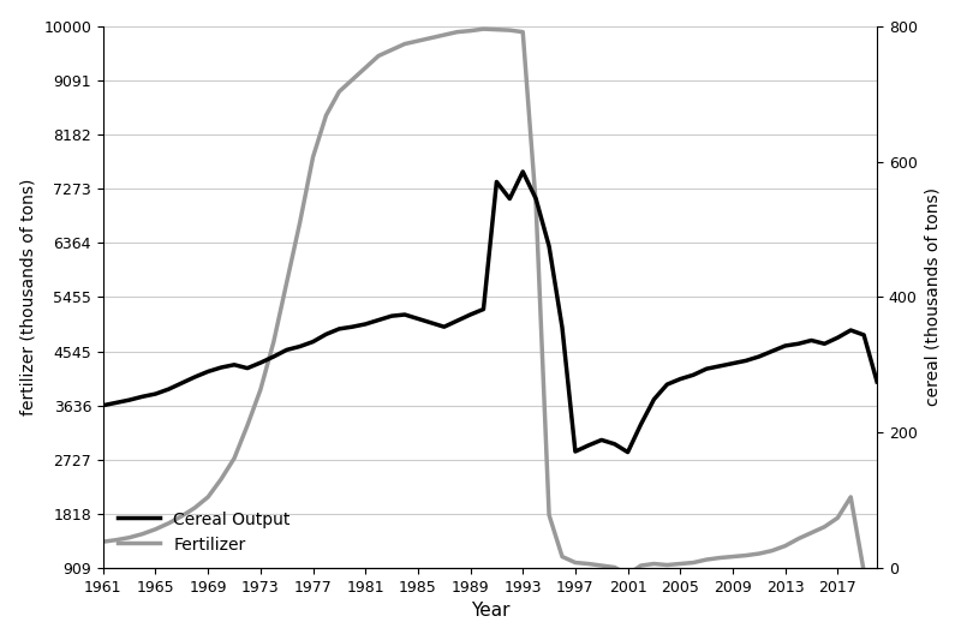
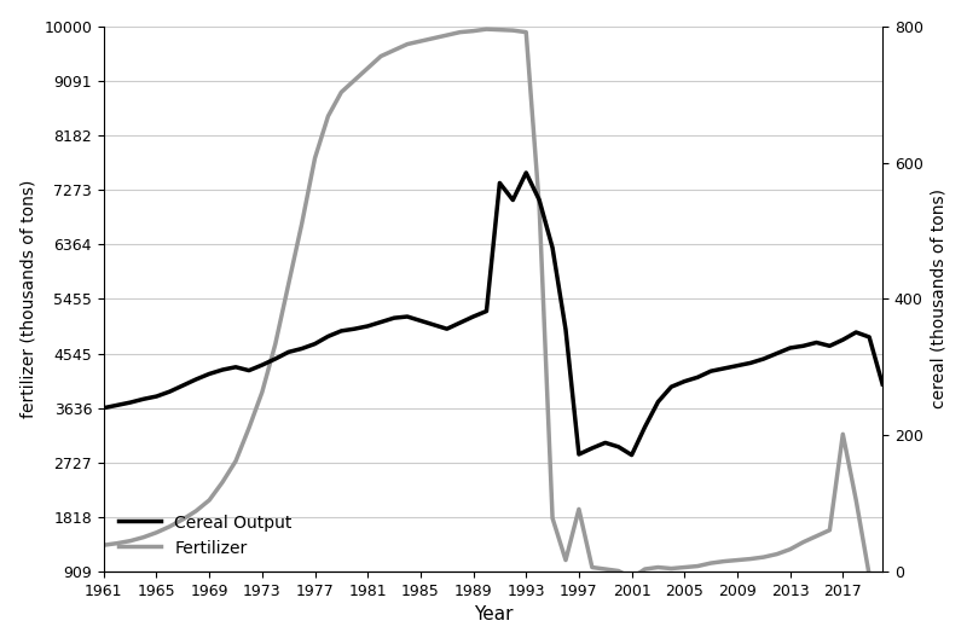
Fertilizer/1997: 1000 -> 1950
Fertilizer/2017: 1750 -> 3200
